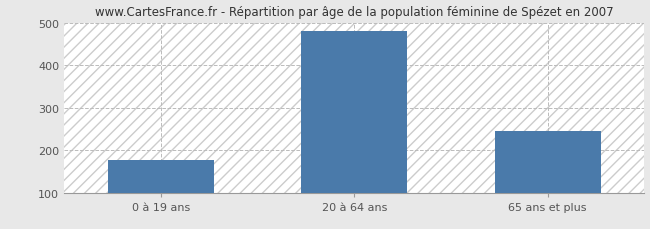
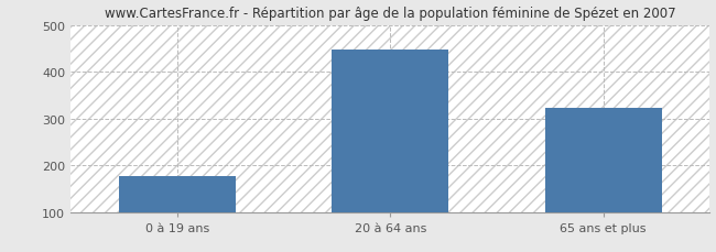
20 à 64 ans: 480 -> 449
65 ans et plus: 245 -> 324
